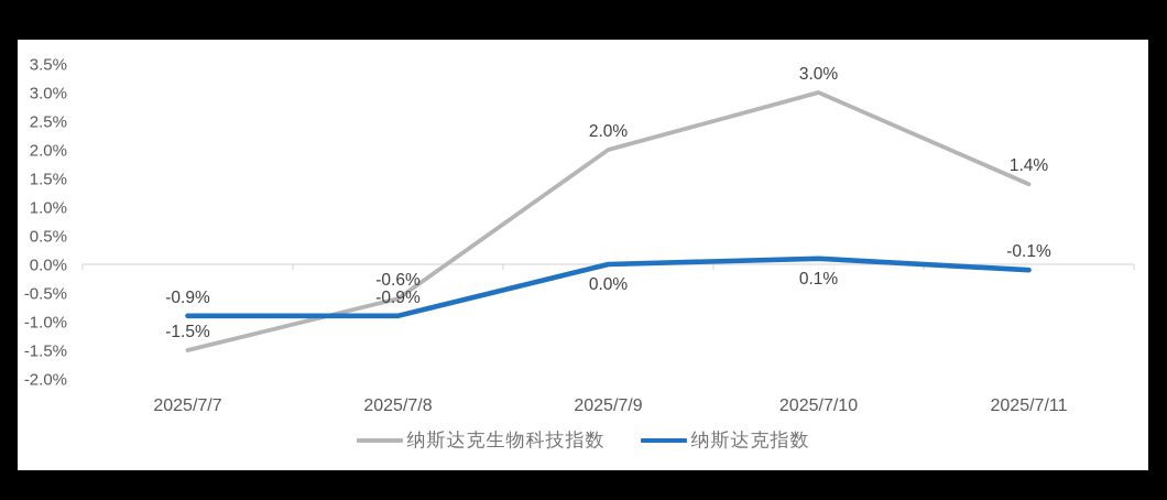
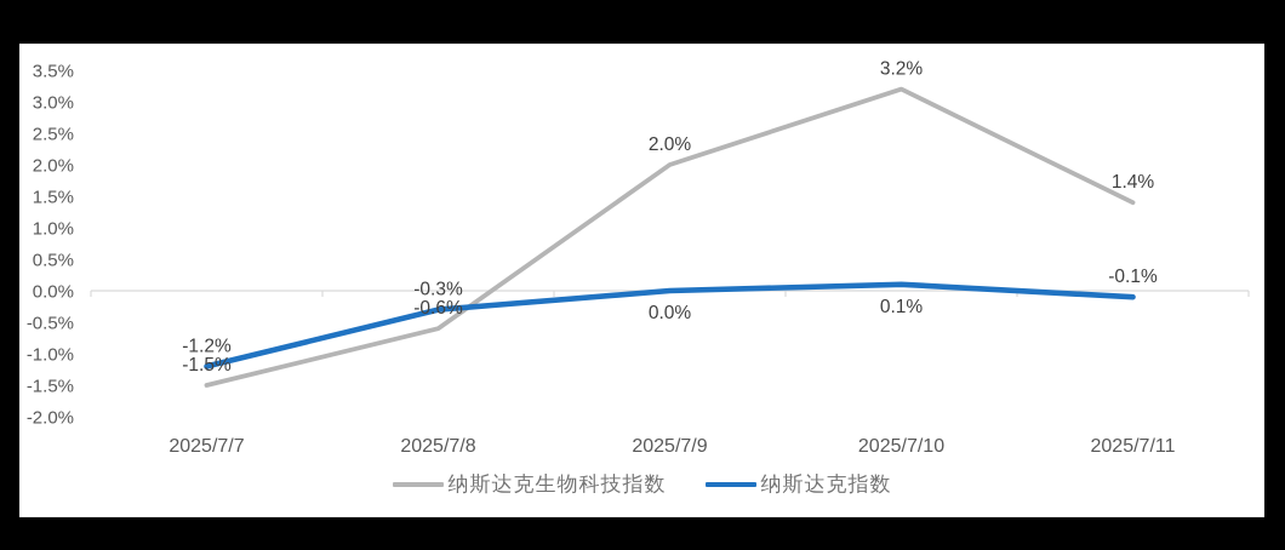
纳斯达克指数/2025/7/7: -0.9% -> -1.2%
纳斯达克指数/2025/7/8: -0.9% -> -0.3%
纳斯达克生物科技指数/2025/7/10: 3.0% -> 3.2%
